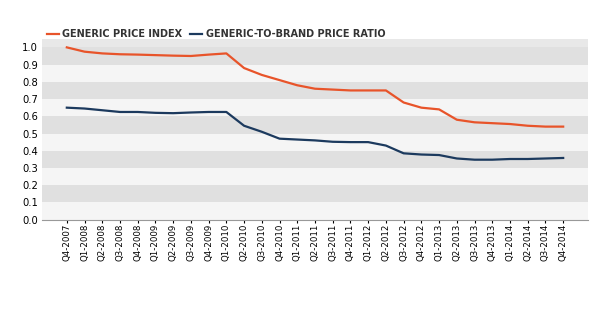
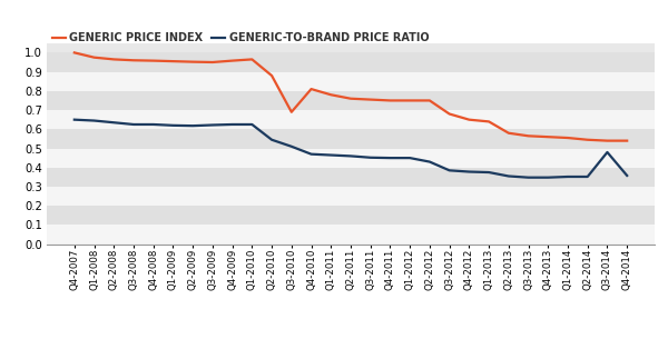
GENERIC PRICE INDEX/Q3-2010: 0.84 -> 0.69
GENERIC-TO-BRAND PRICE RATIO/Q3-2014: 0.35 -> 0.48
